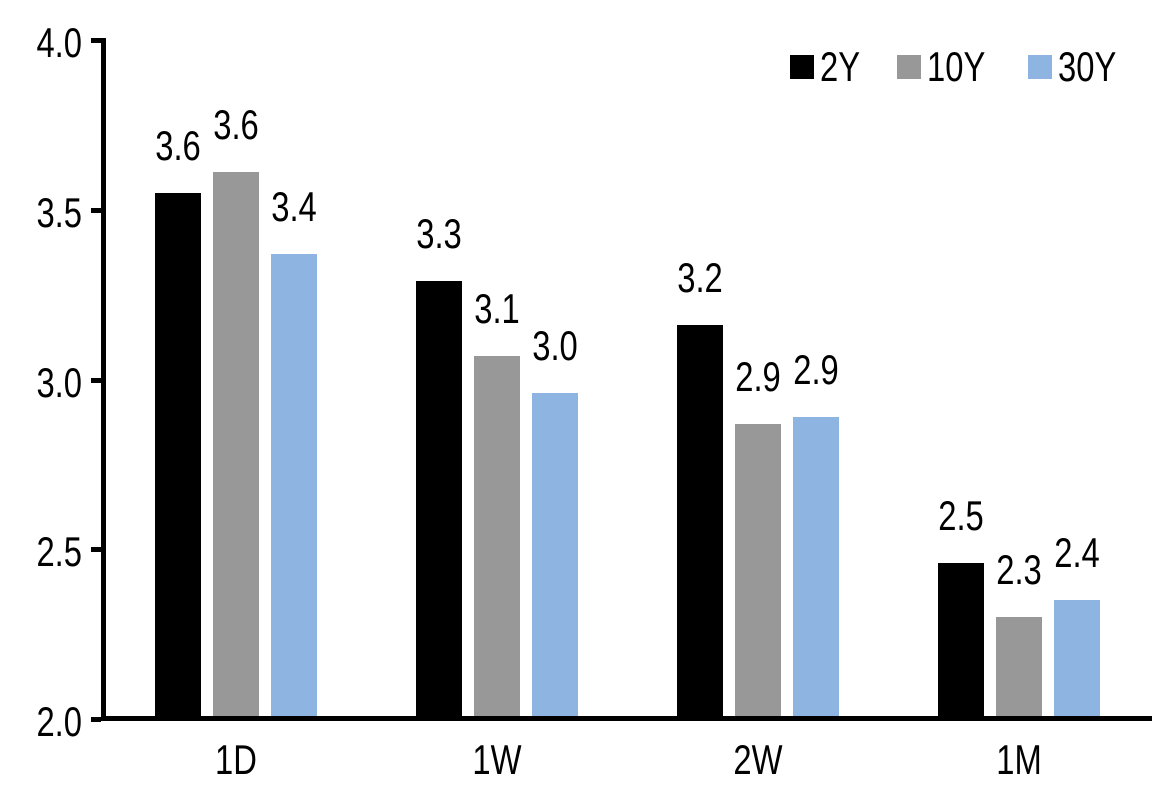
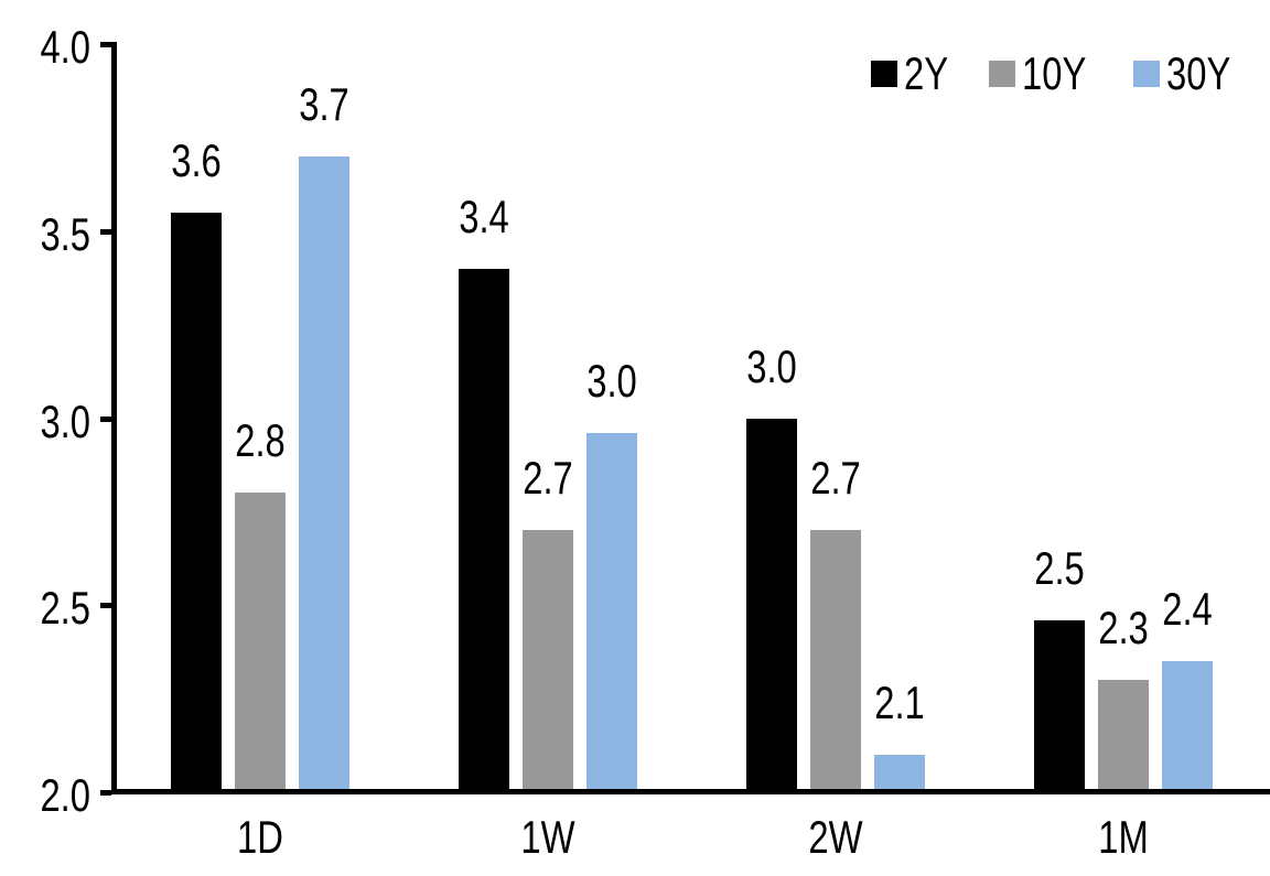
10Y/1D: 3.6 -> 2.8
30Y/1D: 3.4 -> 3.7
2Y/1W: 3.3 -> 3.4
10Y/1W: 3.1 -> 2.7
2Y/2W: 3.2 -> 3.0
10Y/2W: 2.9 -> 2.7
30Y/2W: 2.9 -> 2.1
